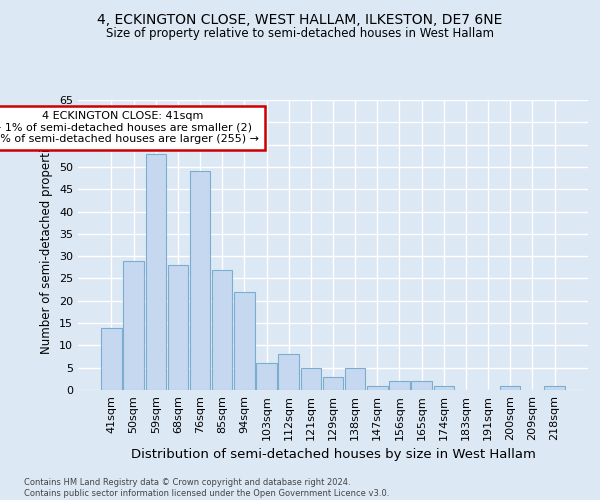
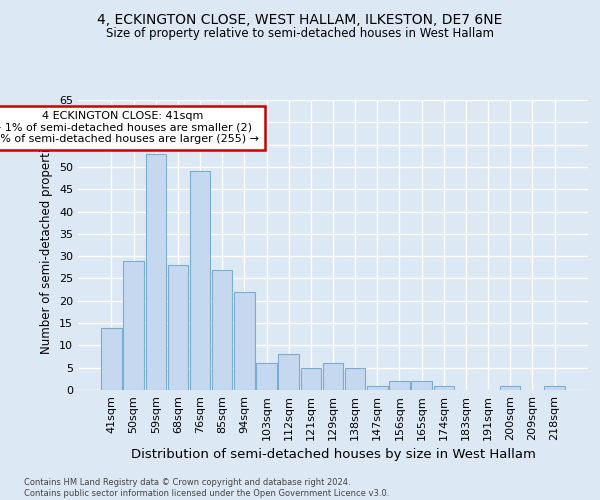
129sqm: 3 -> 6
